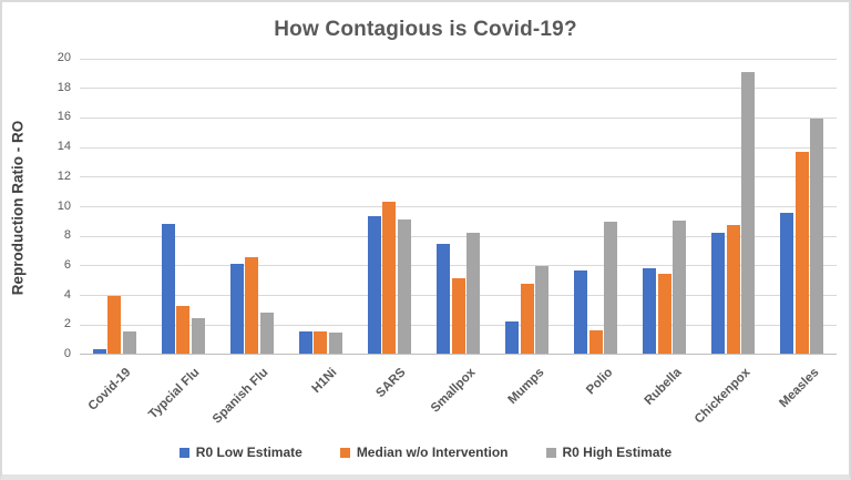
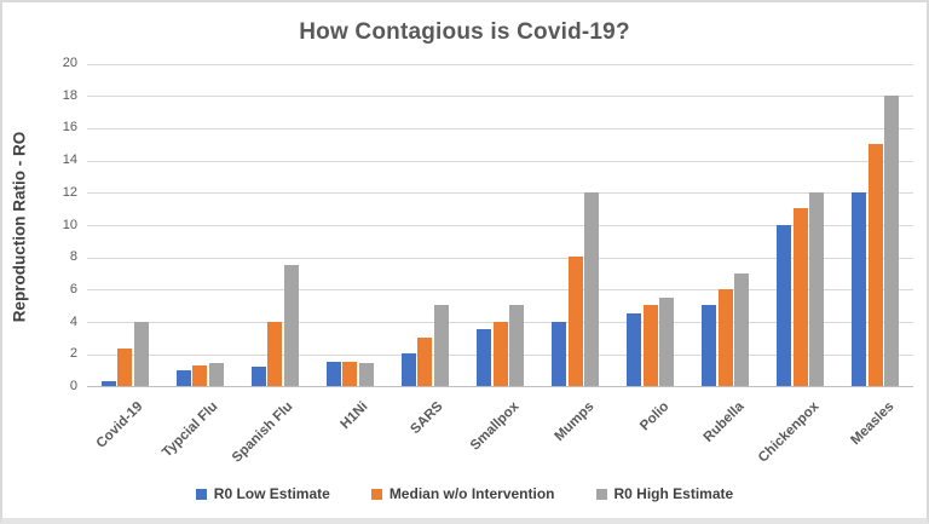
Median w/o Intervention/Covid-19: 3.9 -> 2.3
R0 High Estimate/Covid-19: 1.5 -> 4.0
R0 Low Estimate/Typcial Flu: 8.8 -> 1.0
Median w/o Intervention/Typcial Flu: 3.2 -> 1.3
R0 High Estimate/Typcial Flu: 2.4 -> 1.4
R0 Low Estimate/Spanish Flu: 6.1 -> 1.2
Median w/o Intervention/Spanish Flu: 6.5 -> 4.0
R0 High Estimate/Spanish Flu: 2.8 -> 7.5
R0 Low Estimate/SARS: 9.3 -> 2.0
Median w/o Intervention/SARS: 10.3 -> 3.0
R0 High Estimate/SARS: 9.1 -> 5.0
R0 Low Estimate/Smallpox: 7.4 -> 3.5
Median w/o Intervention/Smallpox: 5.1 -> 4.0
R0 High Estimate/Smallpox: 8.2 -> 5.0
R0 Low Estimate/Mumps: 2.2 -> 4.0
Median w/o Intervention/Mumps: 4.7 -> 8.0
R0 High Estimate/Mumps: 5.9 -> 12.0
R0 Low Estimate/Polio: 5.6 -> 4.5
Median w/o Intervention/Polio: 1.6 -> 5.0
R0 High Estimate/Polio: 8.9 -> 5.5
R0 Low Estimate/Rubella: 5.8 -> 5.0
Median w/o Intervention/Rubella: 5.4 -> 6.0
R0 High Estimate/Rubella: 9.0 -> 7.0
R0 Low Estimate/Chickenpox: 8.2 -> 10.0
Median w/o Intervention/Chickenpox: 8.7 -> 11.0
R0 High Estimate/Chickenpox: 19.0 -> 12.0
R0 Low Estimate/Measles: 9.5 -> 12.0
Median w/o Intervention/Measles: 13.6 -> 15.0
R0 High Estimate/Measles: 15.9 -> 18.0
